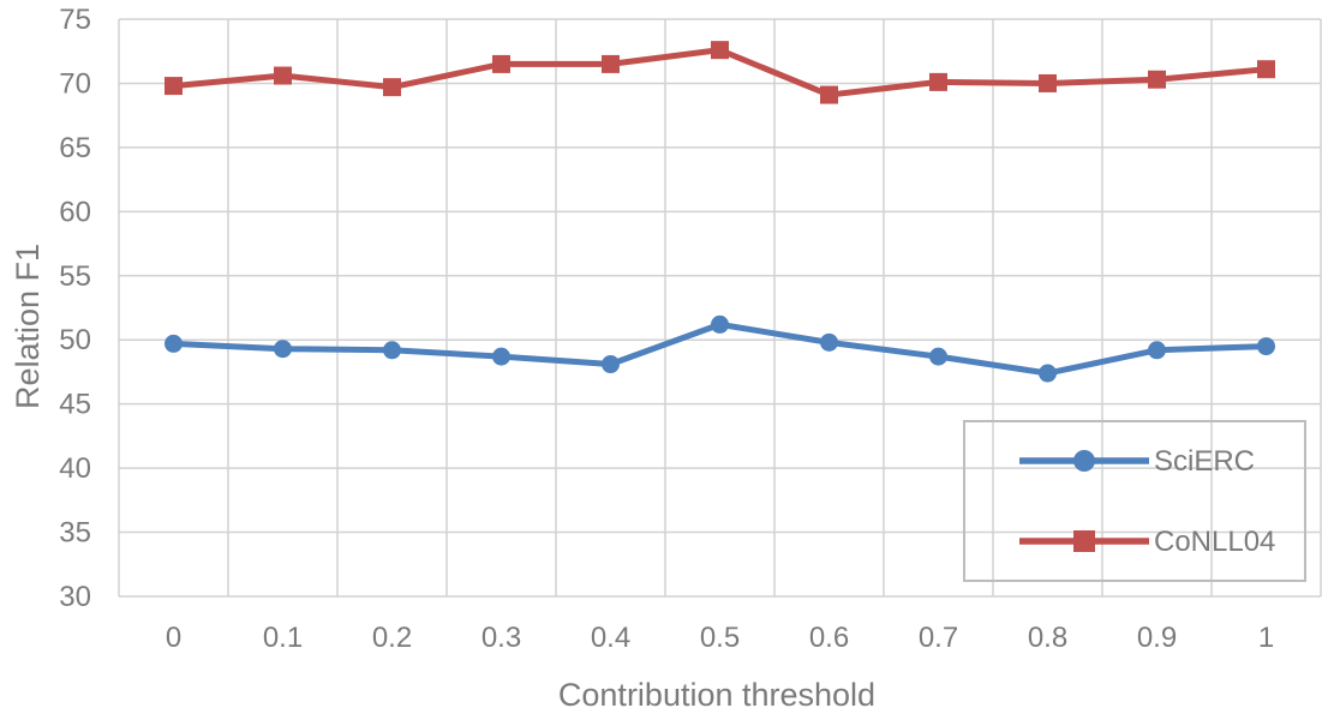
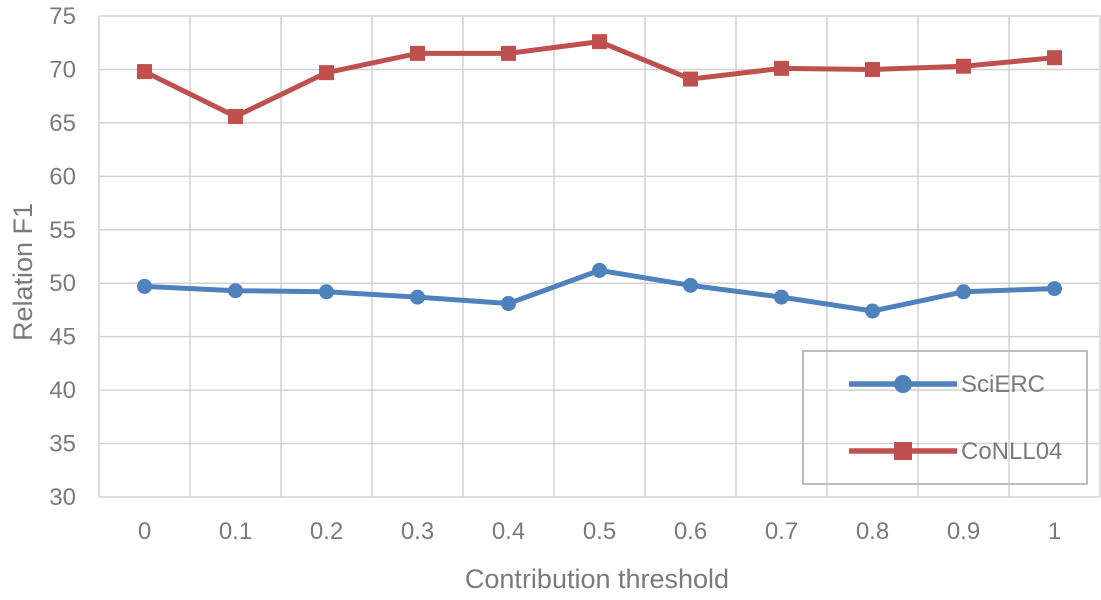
CoNLL04/0.1: 70.6 -> 65.6
